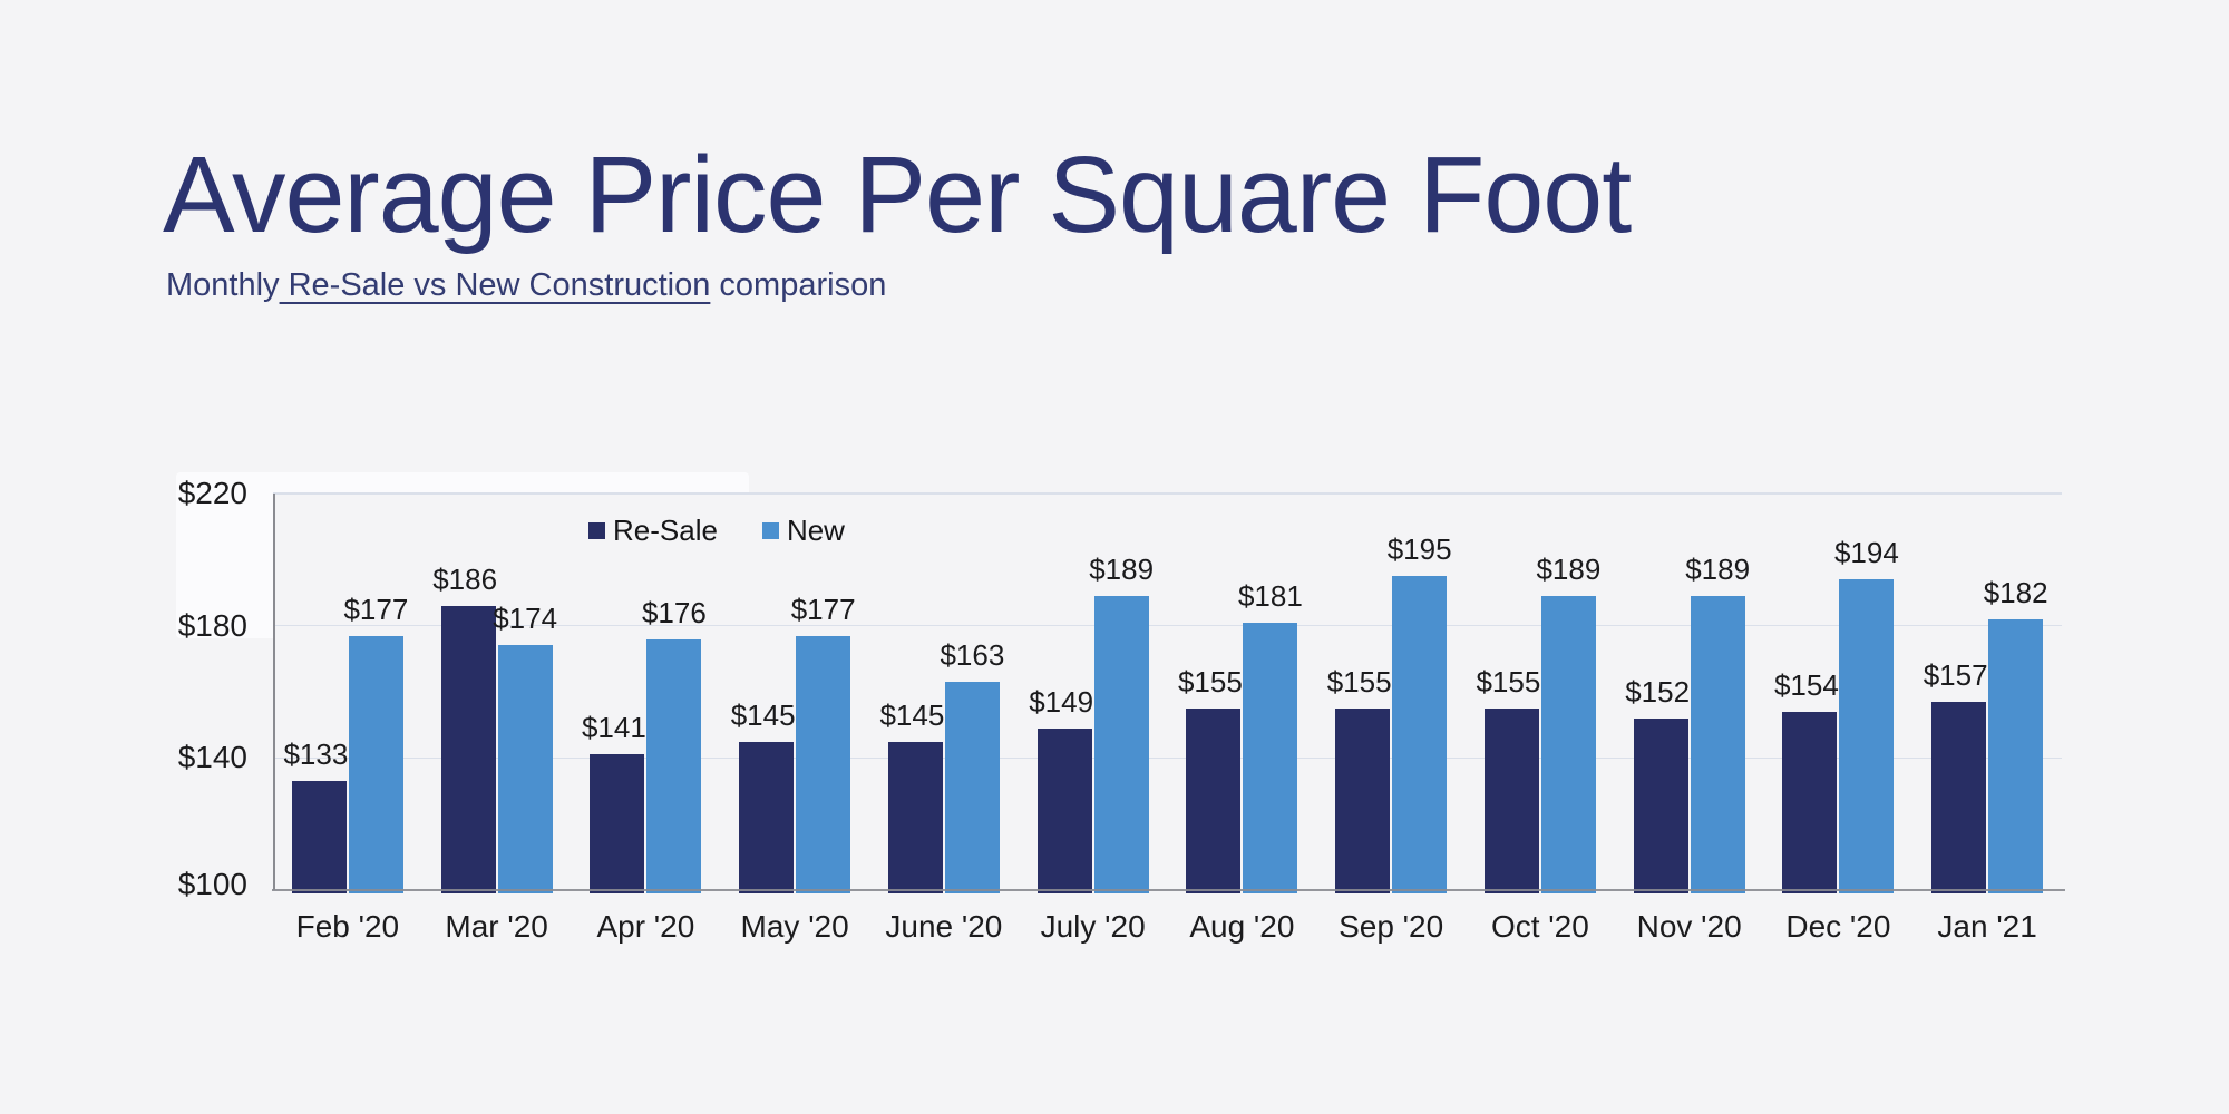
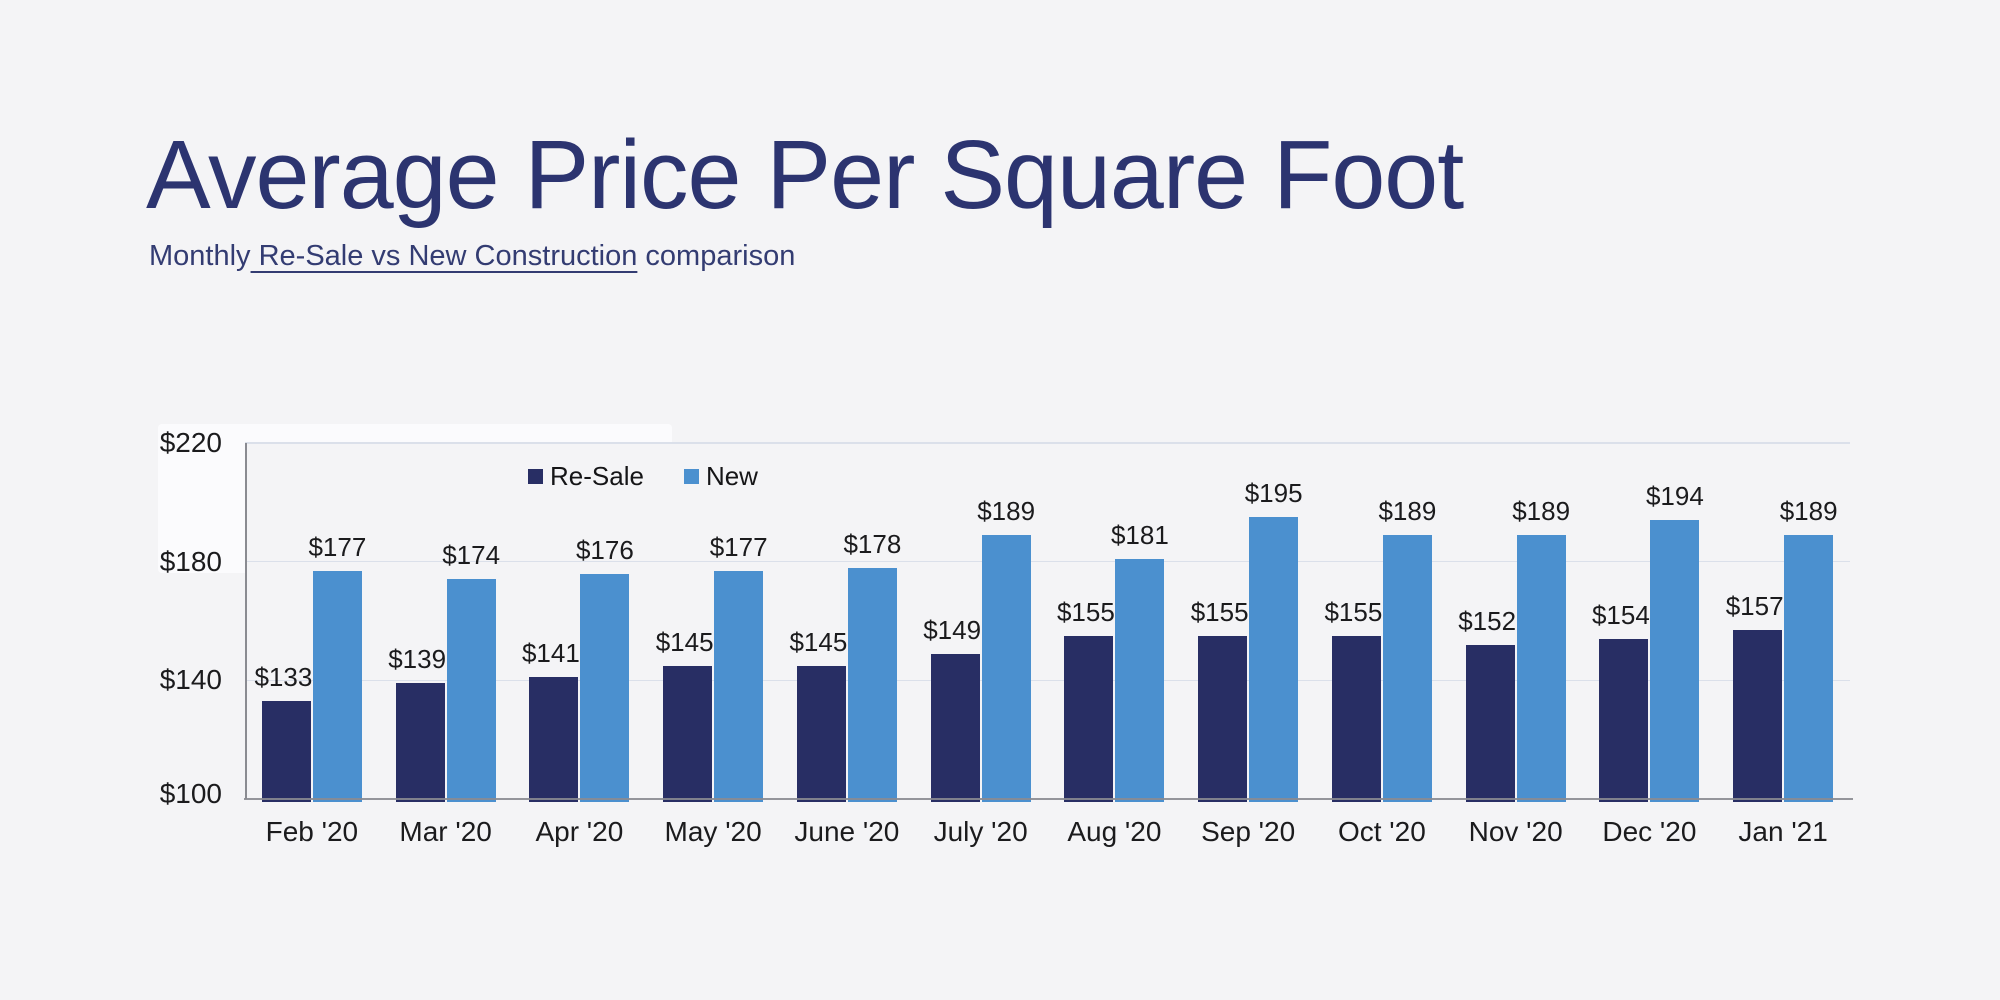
Re-Sale/Mar '20: $186 -> $139
New/June '20: $163 -> $178
New/Jan '21: $182 -> $189
